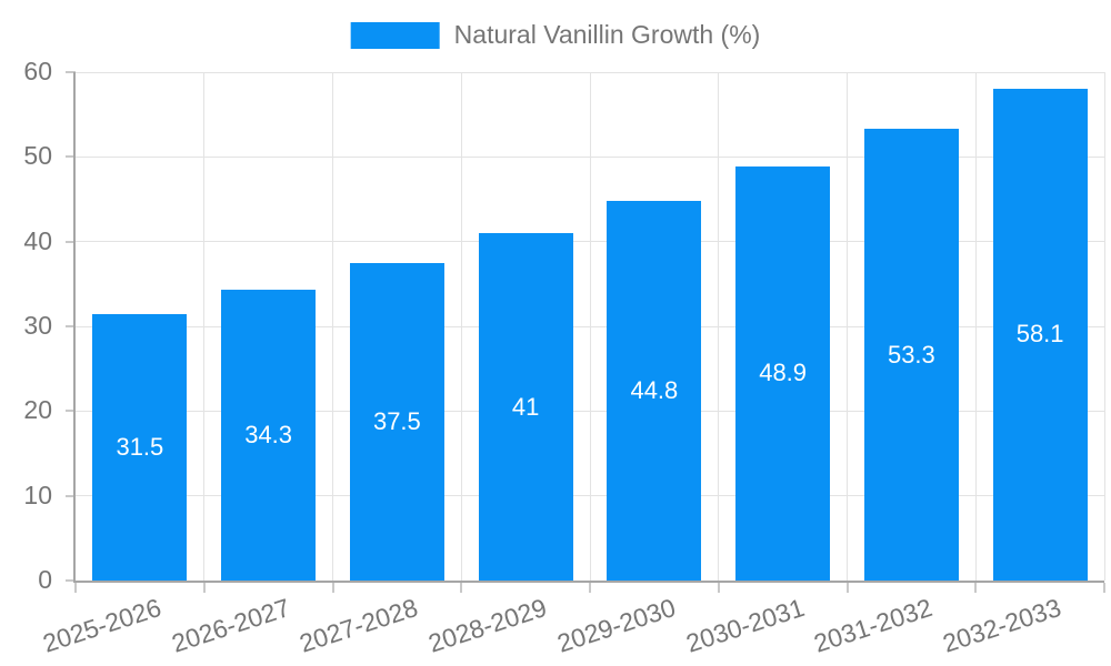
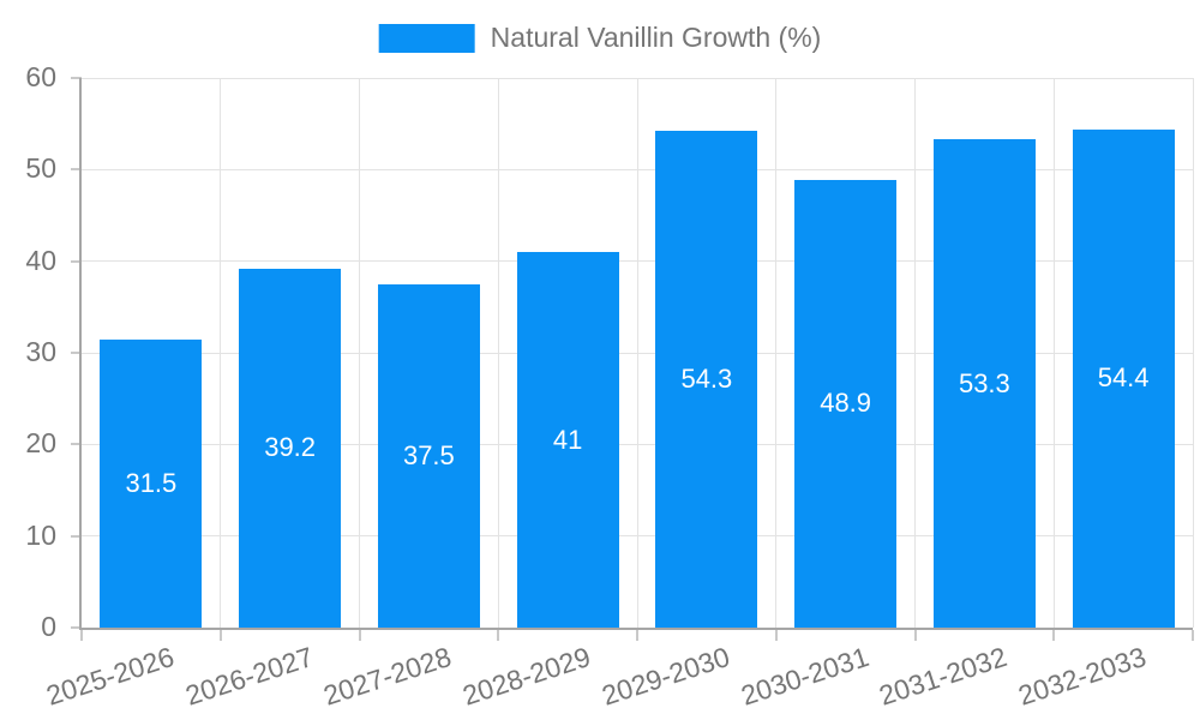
2026-2027: 34.3 -> 39.2
2029-2030: 44.8 -> 54.3
2032-2033: 58.1 -> 54.4
